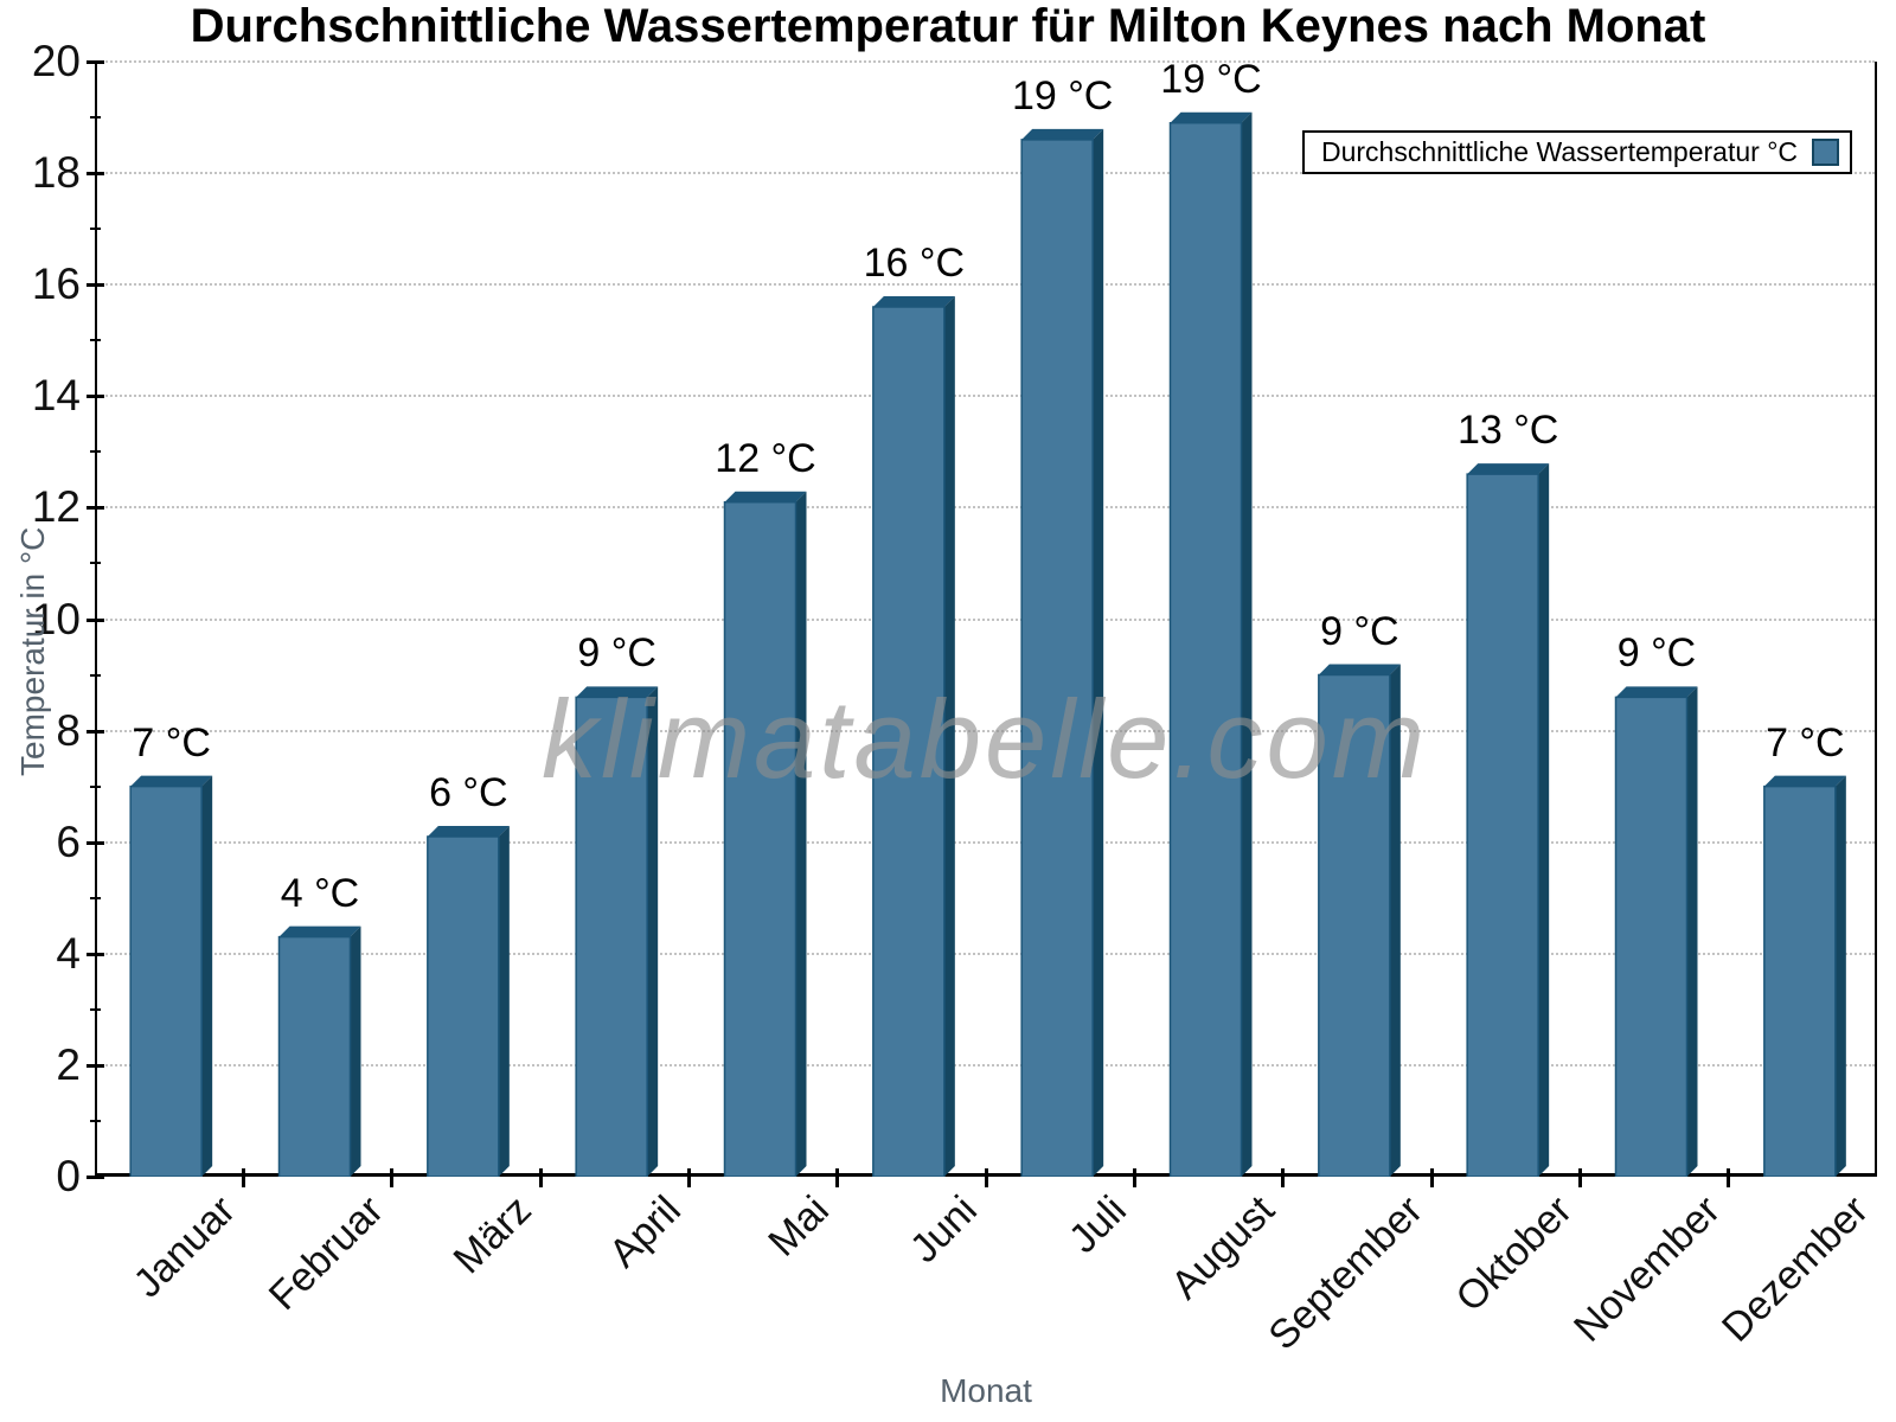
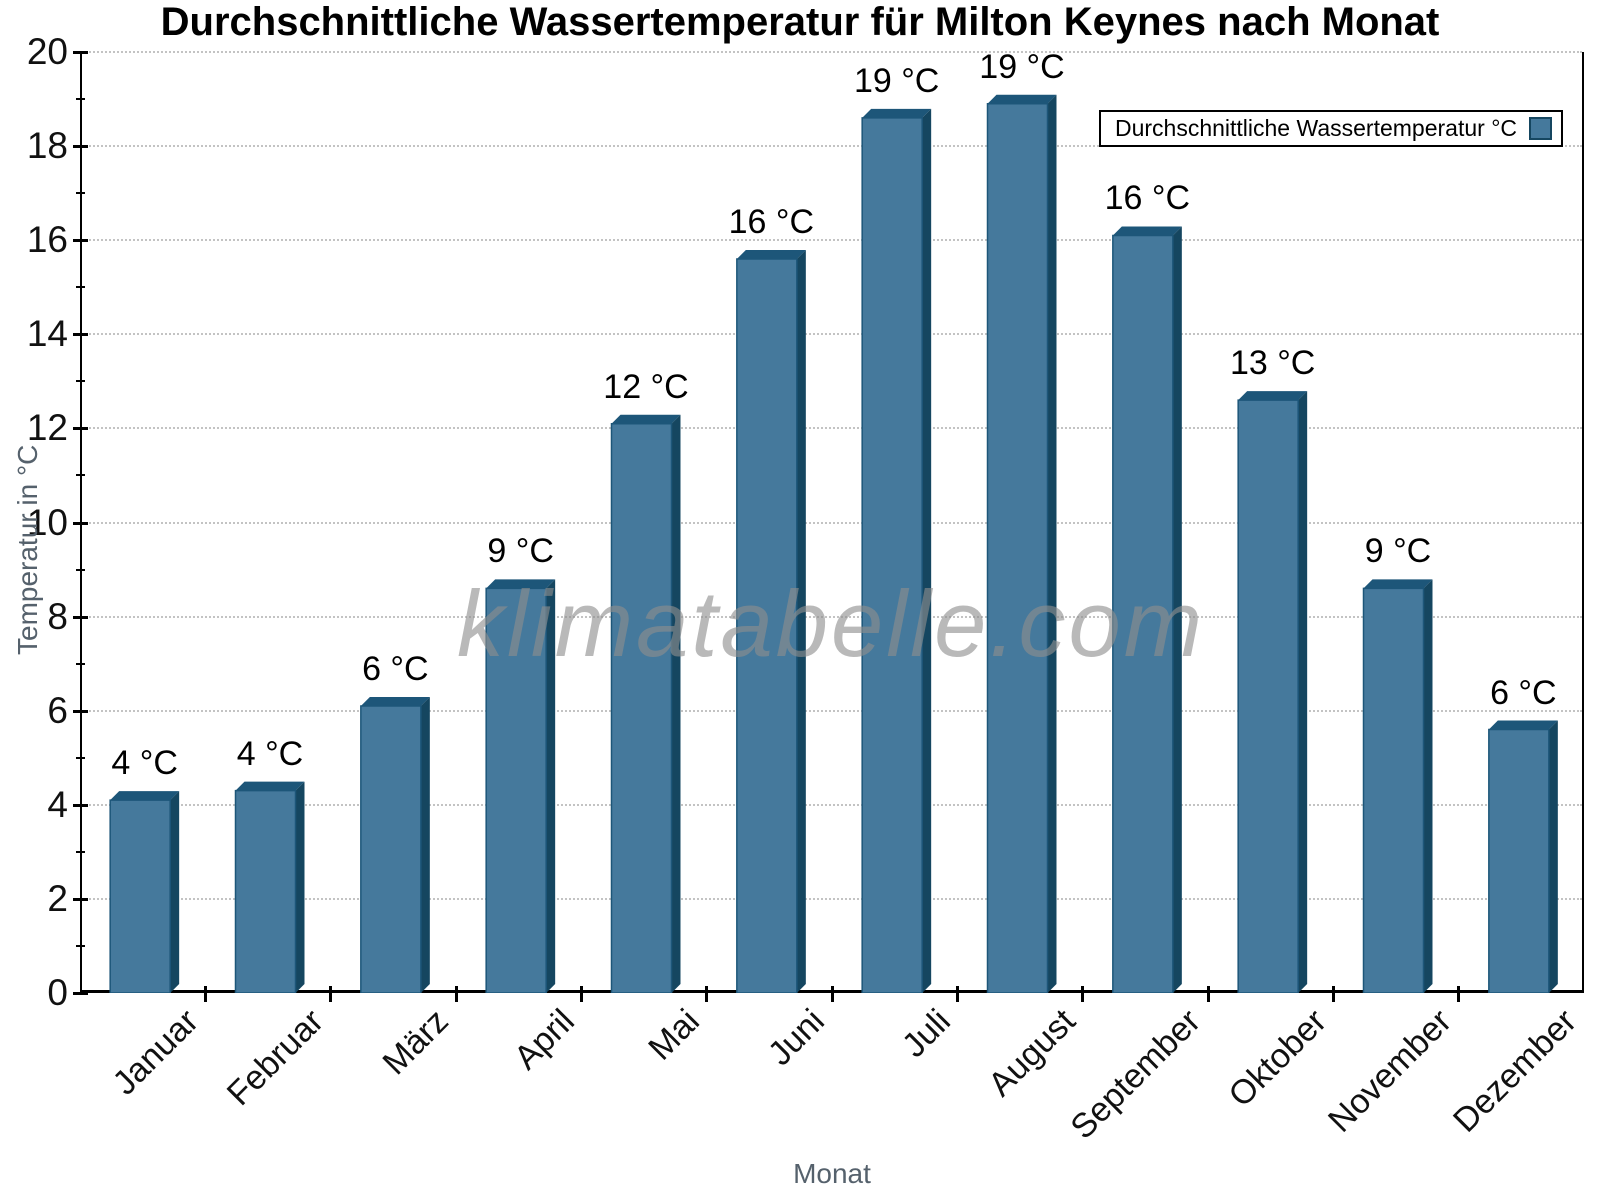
Januar: 7 -> 4
September: 9 -> 16
Dezember: 7 -> 6
